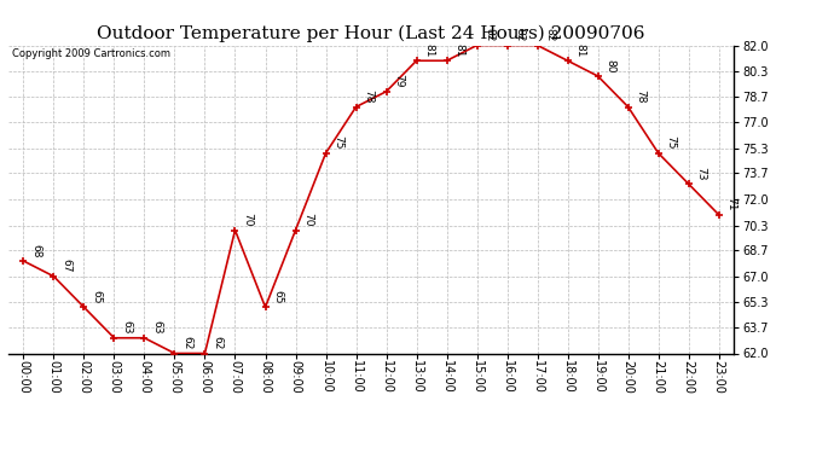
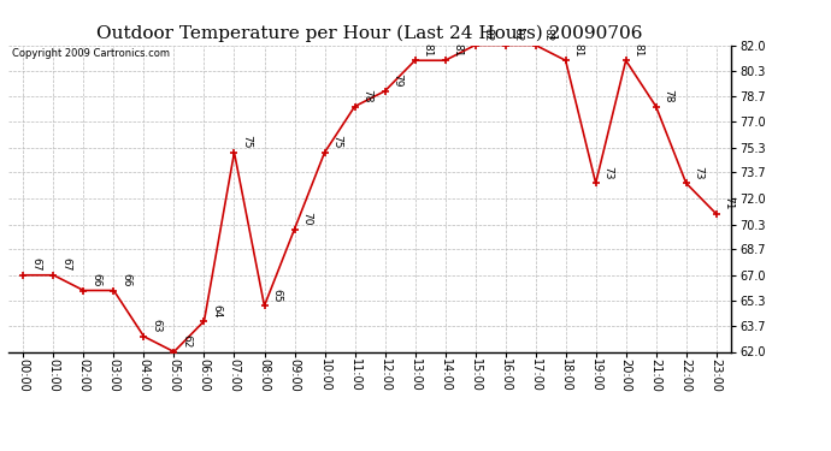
00:00: 68 -> 67
02:00: 65 -> 66
03:00: 63 -> 66
06:00: 62 -> 64
07:00: 70 -> 75
19:00: 80 -> 73
20:00: 78 -> 81
21:00: 75 -> 78
